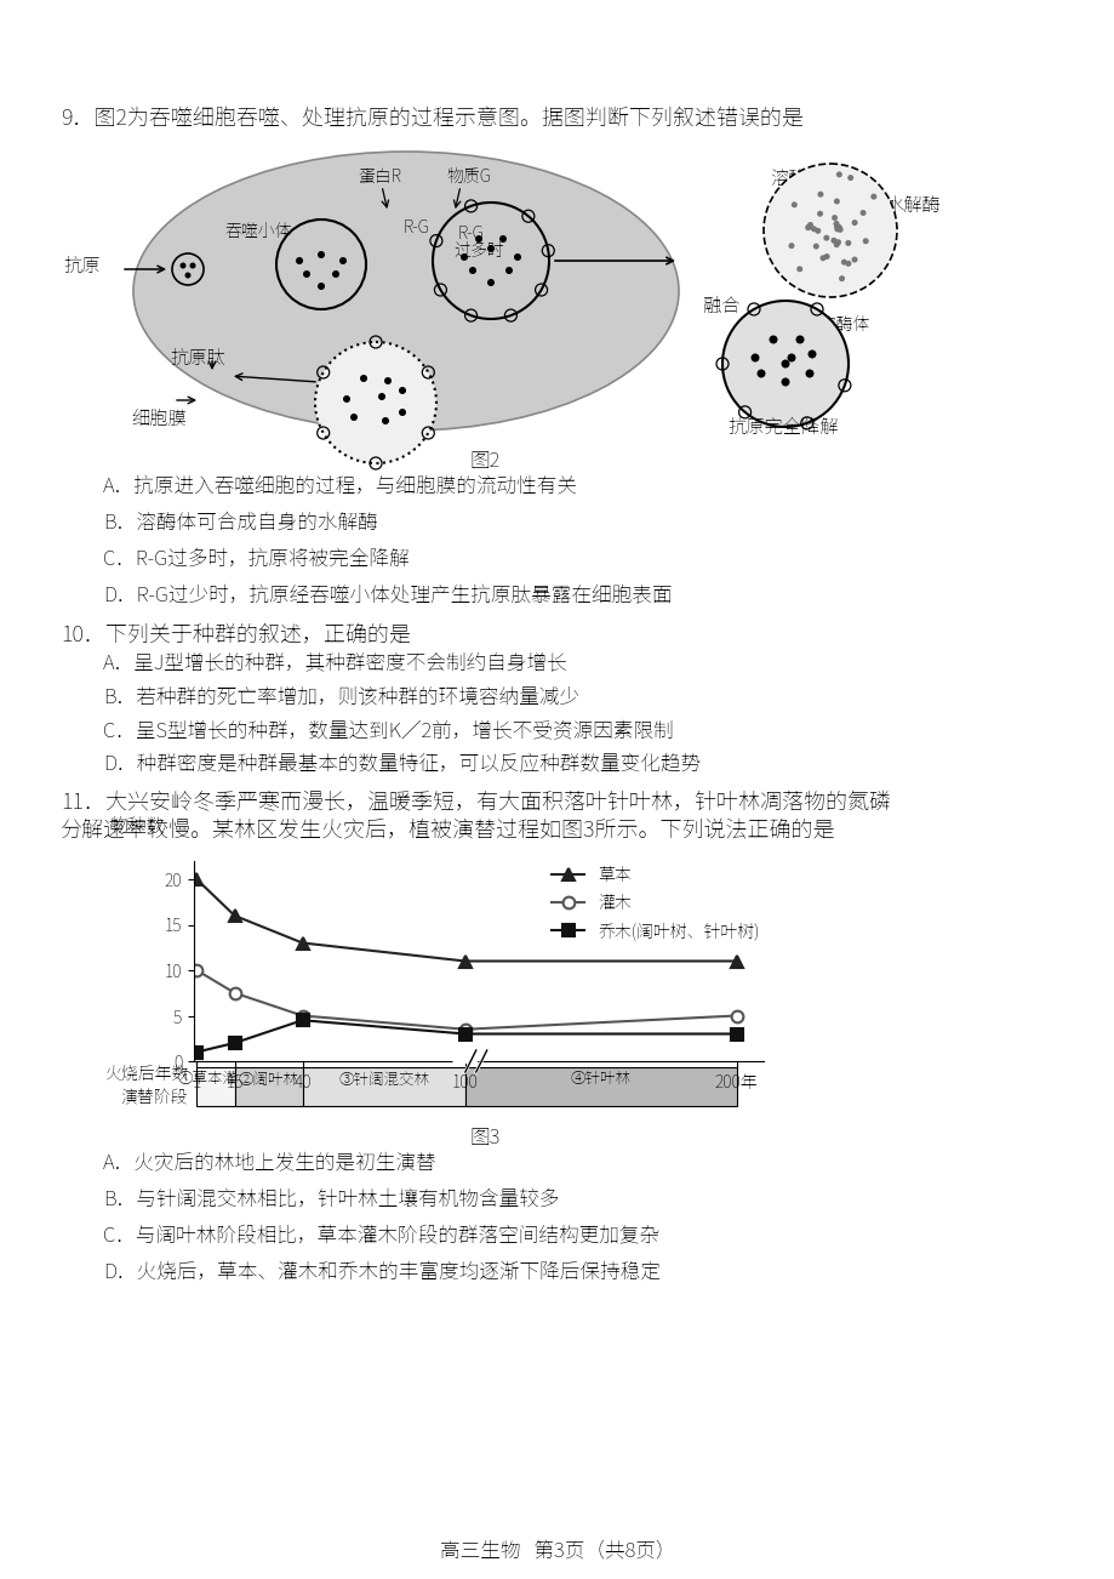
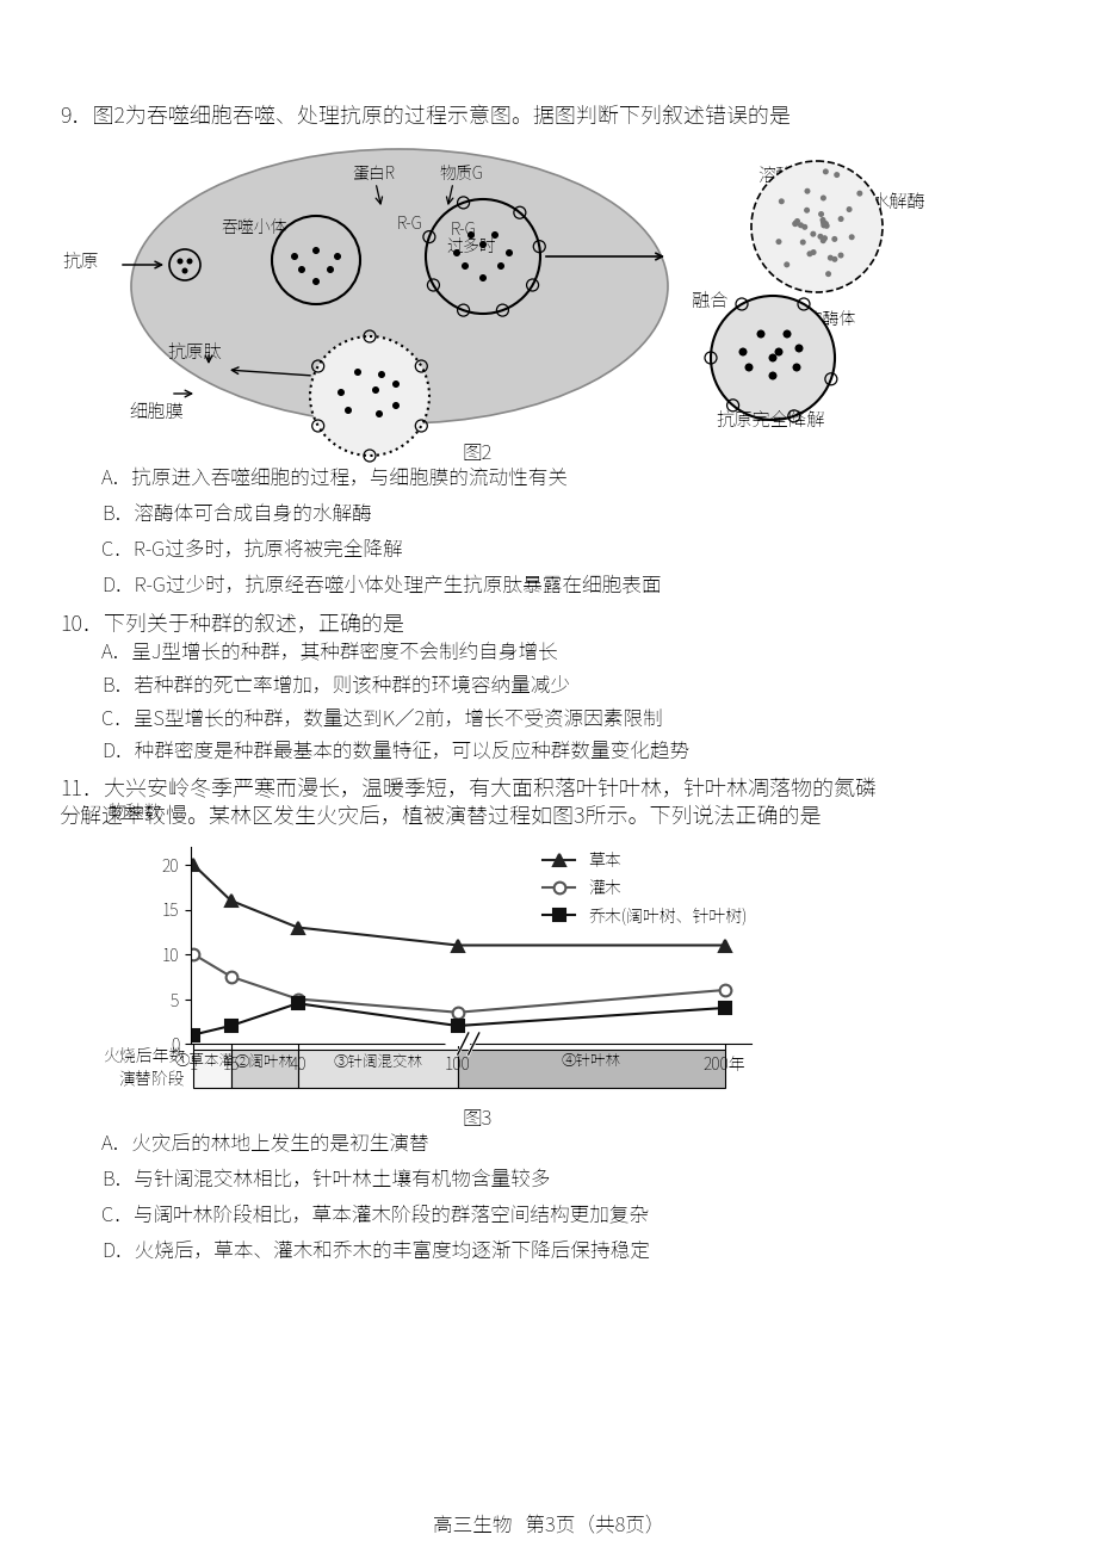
乔木(阔叶树、针叶树)/100: 3.0 -> 2.0
灌木/200年: 5.0 -> 6.0
乔木(阔叶树、针叶树)/200年: 3.0 -> 4.0
